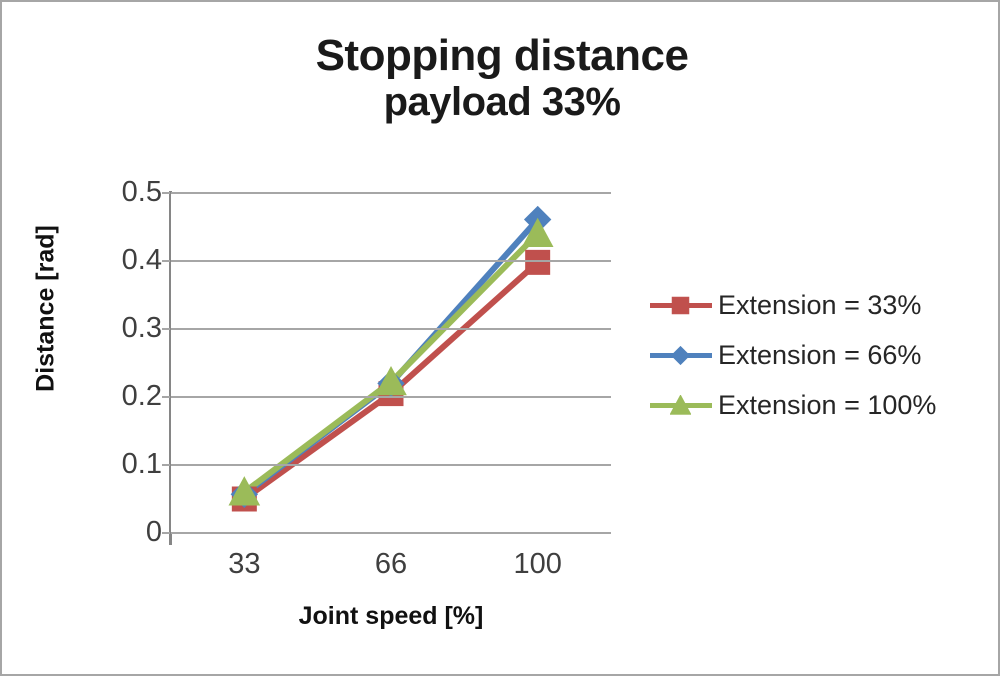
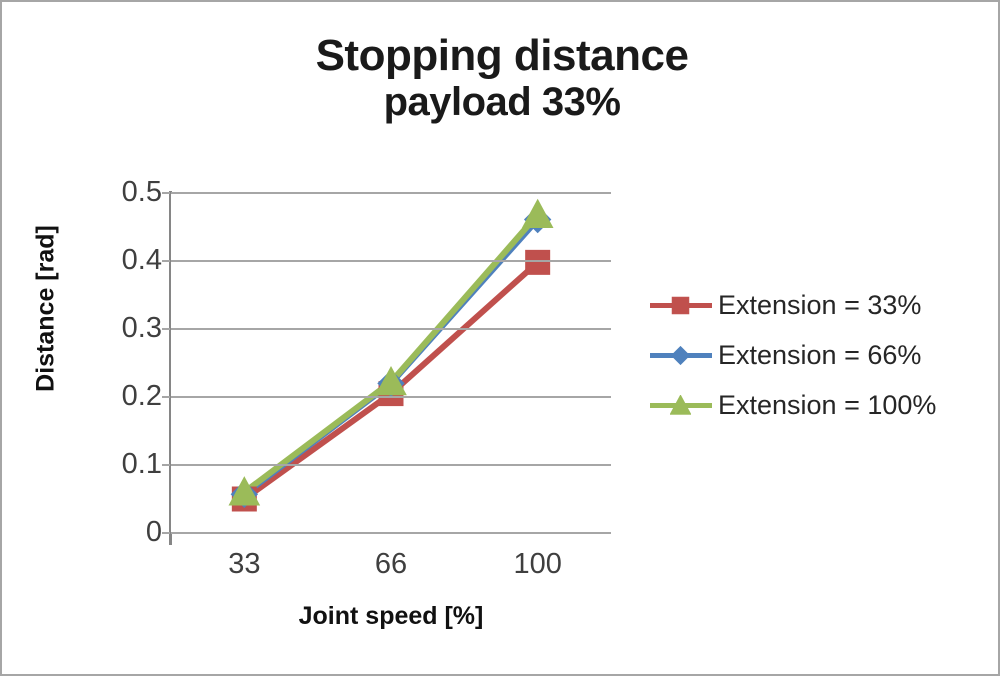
Extension = 100%/100: 0.44 -> 0.47
